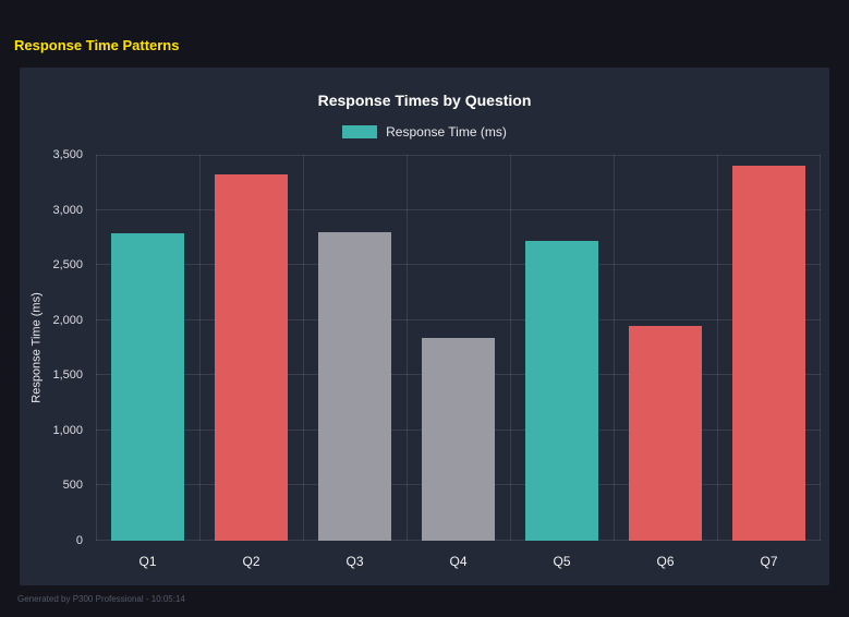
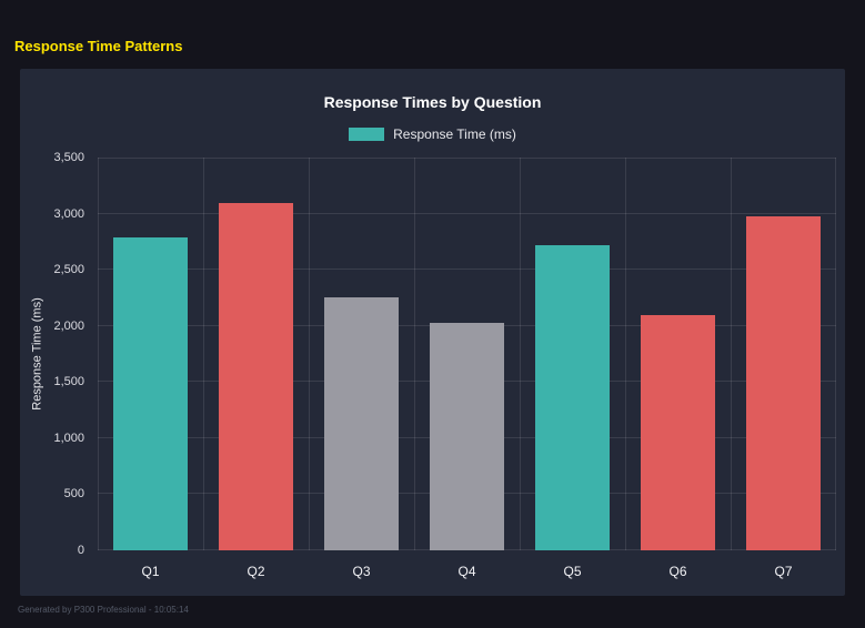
Q2: 3320 -> 3090
Q3: 2800 -> 2250
Q4: 1840 -> 2030
Q6: 1950 -> 2100
Q7: 3400 -> 2980
